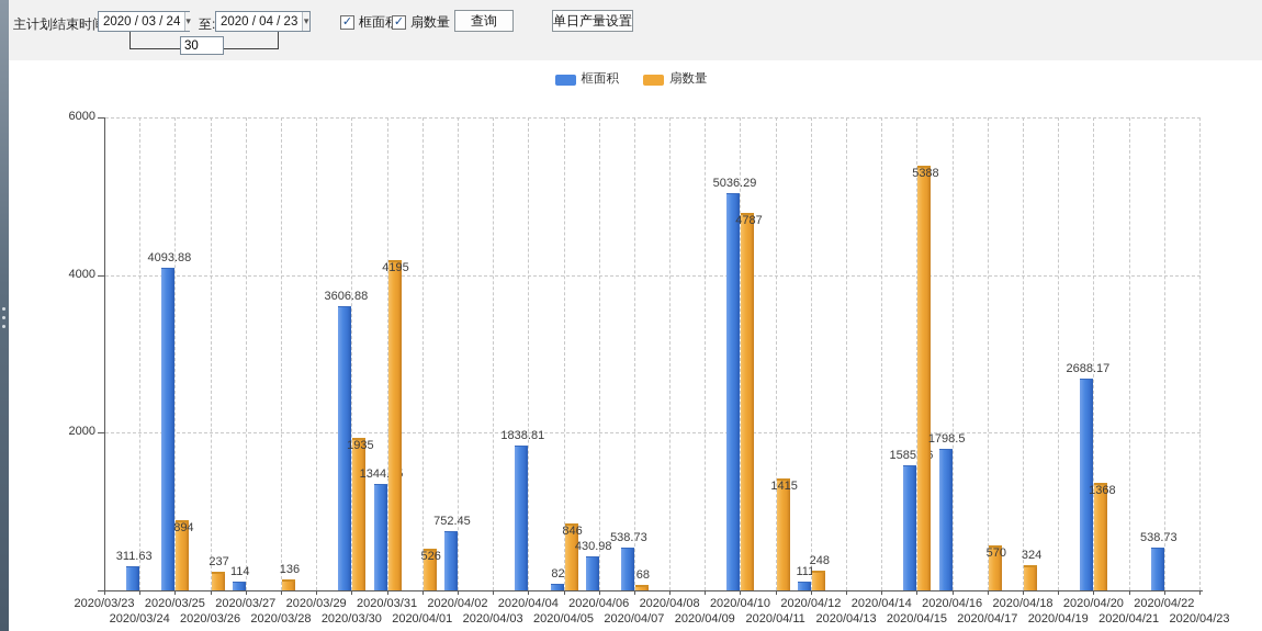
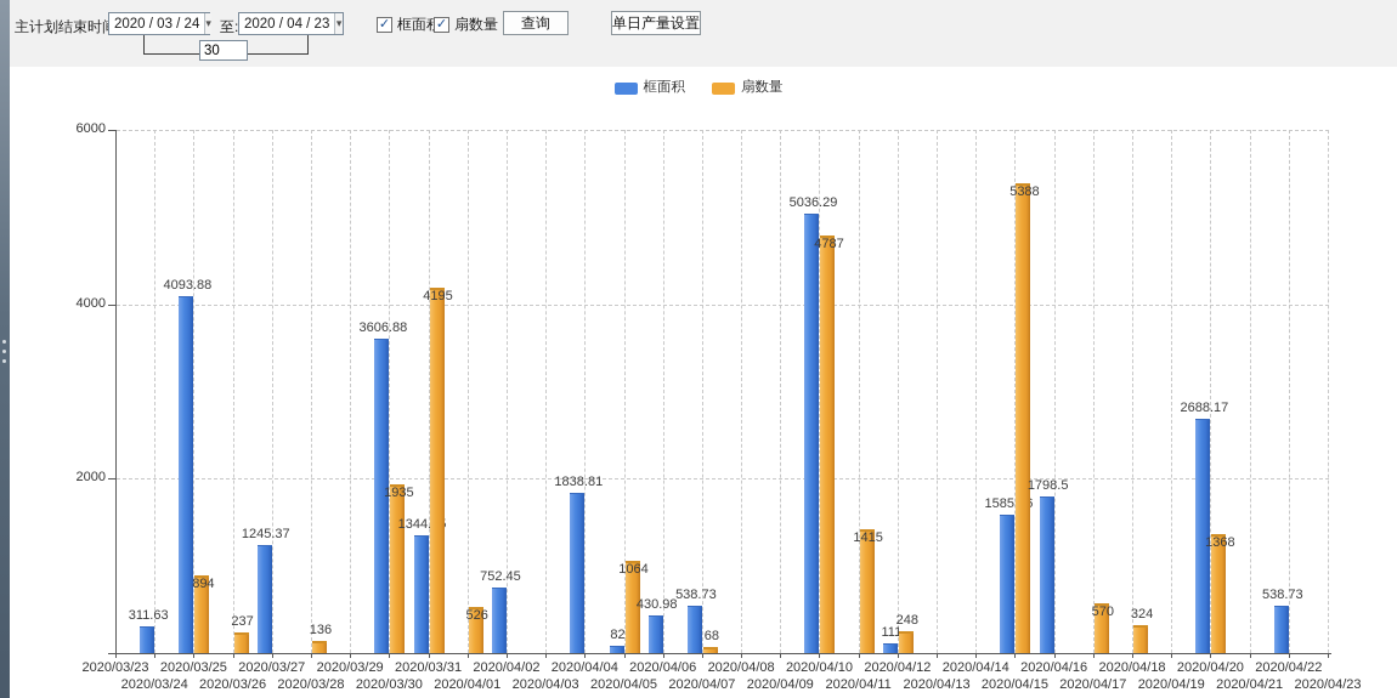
框面积/2020/03/27: 114 -> 1245.37
扇数量/2020/04/05: 846 -> 1064
